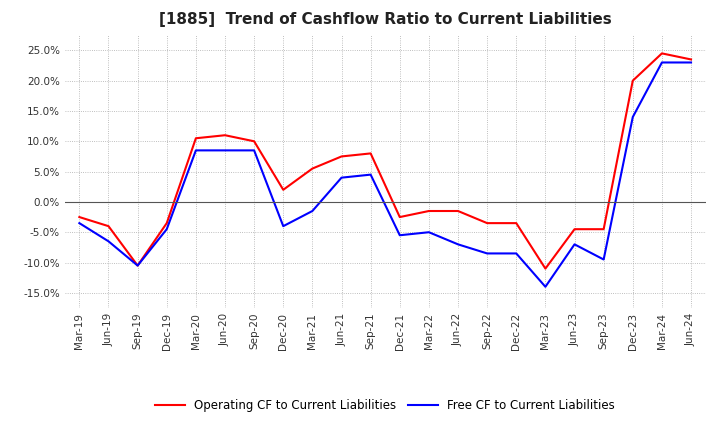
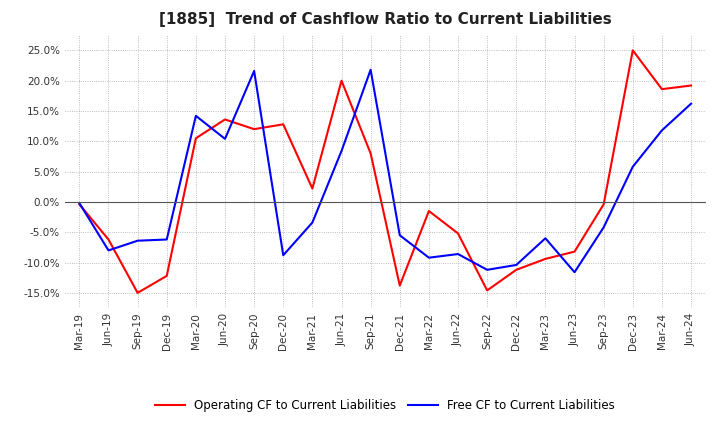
Operating CF to Current Liabilities/Mar-19: -2.5% -> -0.4%
Free CF to Current Liabilities/Mar-19: -3.5% -> -0.2%
Operating CF to Current Liabilities/Jun-19: -4.0% -> -6.2%
Free CF to Current Liabilities/Jun-19: -6.5% -> -8.0%
Operating CF to Current Liabilities/Sep-19: -10.5% -> -15.0%
Free CF to Current Liabilities/Sep-19: -10.5% -> -6.4%
Operating CF to Current Liabilities/Dec-19: -3.5% -> -12.2%
Free CF to Current Liabilities/Dec-19: -4.5% -> -6.2%
Free CF to Current Liabilities/Mar-20: 8.5% -> 14.2%
Operating CF to Current Liabilities/Jun-20: 11.0% -> 13.6%
Free CF to Current Liabilities/Jun-20: 8.5% -> 10.4%
Operating CF to Current Liabilities/Sep-20: 10.0% -> 12.0%
Free CF to Current Liabilities/Sep-20: 8.5% -> 21.6%
Operating CF to Current Liabilities/Dec-20: 2.0% -> 12.8%
Free CF to Current Liabilities/Dec-20: -4.0% -> -8.8%
Operating CF to Current Liabilities/Mar-21: 5.5% -> 2.2%
Free CF to Current Liabilities/Mar-21: -1.5% -> -3.4%
Operating CF to Current Liabilities/Jun-21: 7.5% -> 20.0%
Free CF to Current Liabilities/Jun-21: 4.0% -> 8.4%
Free CF to Current Liabilities/Sep-21: 4.5% -> 21.8%
Operating CF to Current Liabilities/Dec-21: -2.5% -> -13.8%
Free CF to Current Liabilities/Mar-22: -5.0% -> -9.2%
Operating CF to Current Liabilities/Jun-22: -1.5% -> -5.2%
Free CF to Current Liabilities/Jun-22: -7.0% -> -8.6%
Operating CF to Current Liabilities/Sep-22: -3.5% -> -14.6%
Free CF to Current Liabilities/Sep-22: -8.5% -> -11.2%
Operating CF to Current Liabilities/Dec-22: -3.5% -> -11.2%
Free CF to Current Liabilities/Dec-22: -8.5% -> -10.4%
Operating CF to Current Liabilities/Mar-23: -11.0% -> -9.4%
Free CF to Current Liabilities/Mar-23: -14.0% -> -6.0%
Operating CF to Current Liabilities/Jun-23: -4.5% -> -8.2%
Free CF to Current Liabilities/Jun-23: -7.0% -> -11.6%
Operating CF to Current Liabilities/Sep-23: -4.5% -> -0.4%
Free CF to Current Liabilities/Sep-23: -9.5% -> -4.2%
Operating CF to Current Liabilities/Dec-23: 20.0% -> 25.0%
Free CF to Current Liabilities/Dec-23: 14.0% -> 5.8%
Operating CF to Current Liabilities/Mar-24: 24.5% -> 18.6%
Free CF to Current Liabilities/Mar-24: 23.0% -> 11.8%
Operating CF to Current Liabilities/Jun-24: 23.5% -> 19.2%
Free CF to Current Liabilities/Jun-24: 23.0% -> 16.2%
